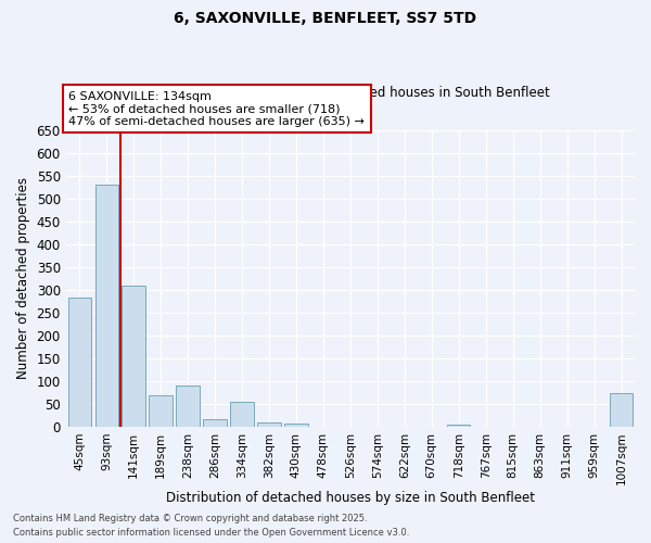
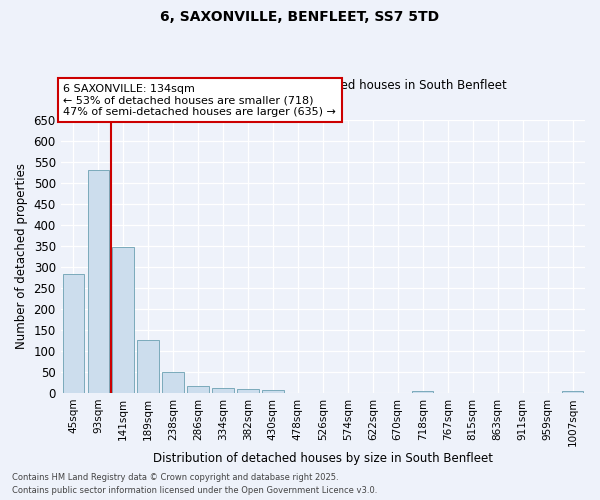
141sqm: 310 -> 348
189sqm: 70 -> 125
238sqm: 90 -> 50
334sqm: 55 -> 11
1007sqm: 75 -> 5
